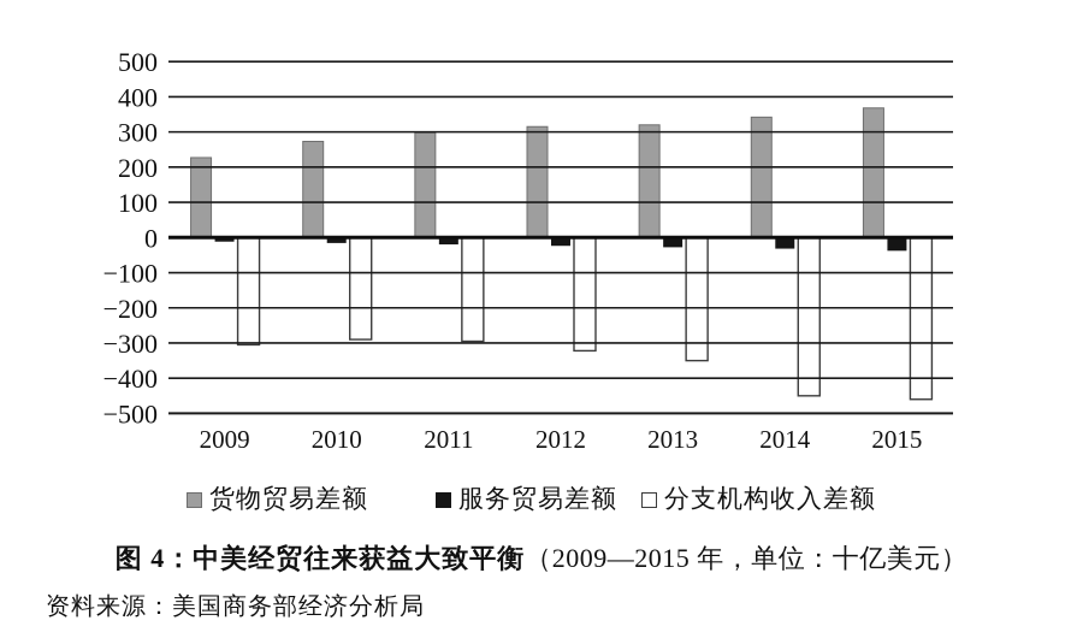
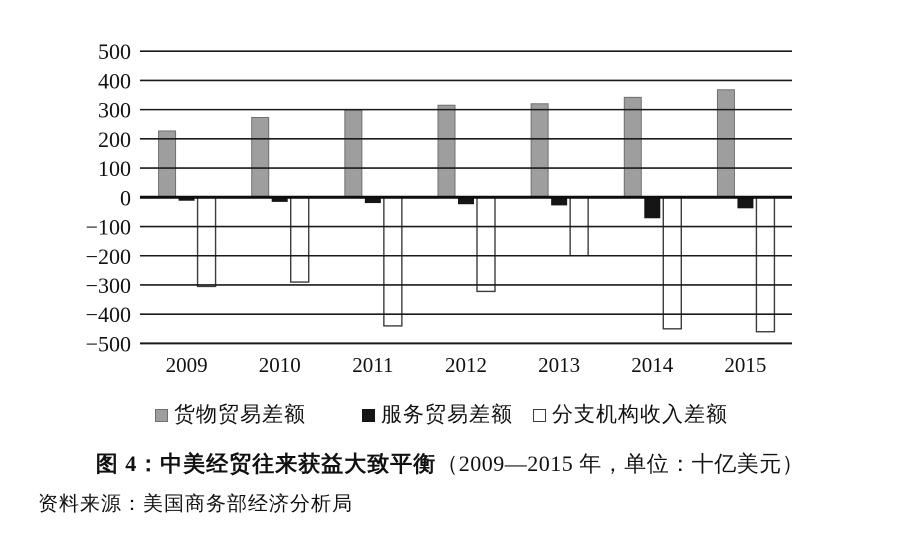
分支机构收入差额/2011: -300 -> -440
分支机构收入差额/2013: -350 -> -200
服务贸易差额/2014: -30 -> -70
